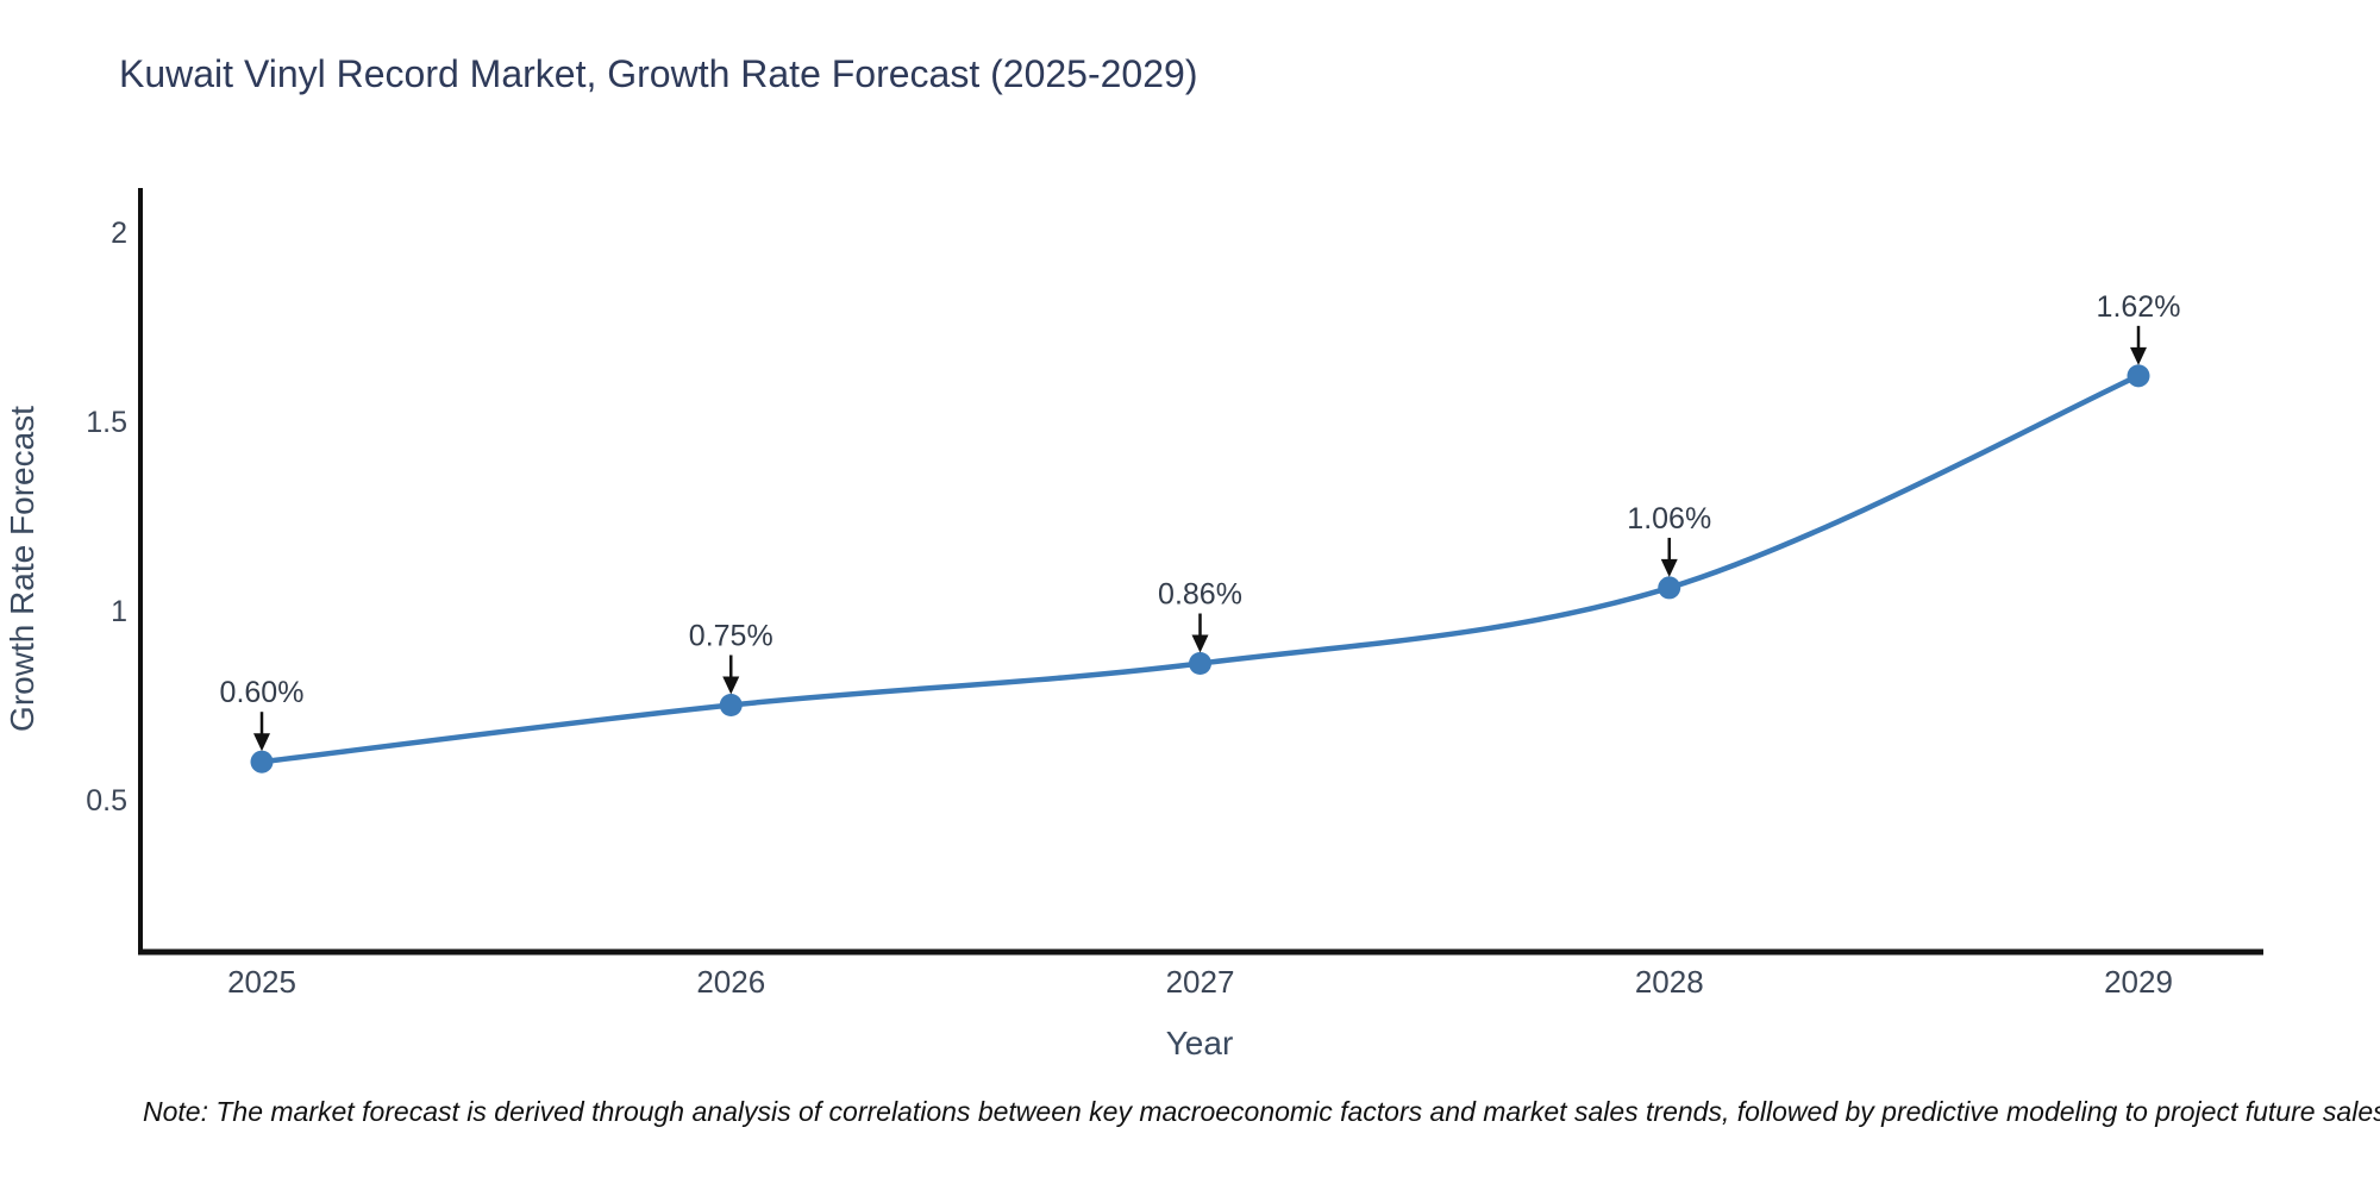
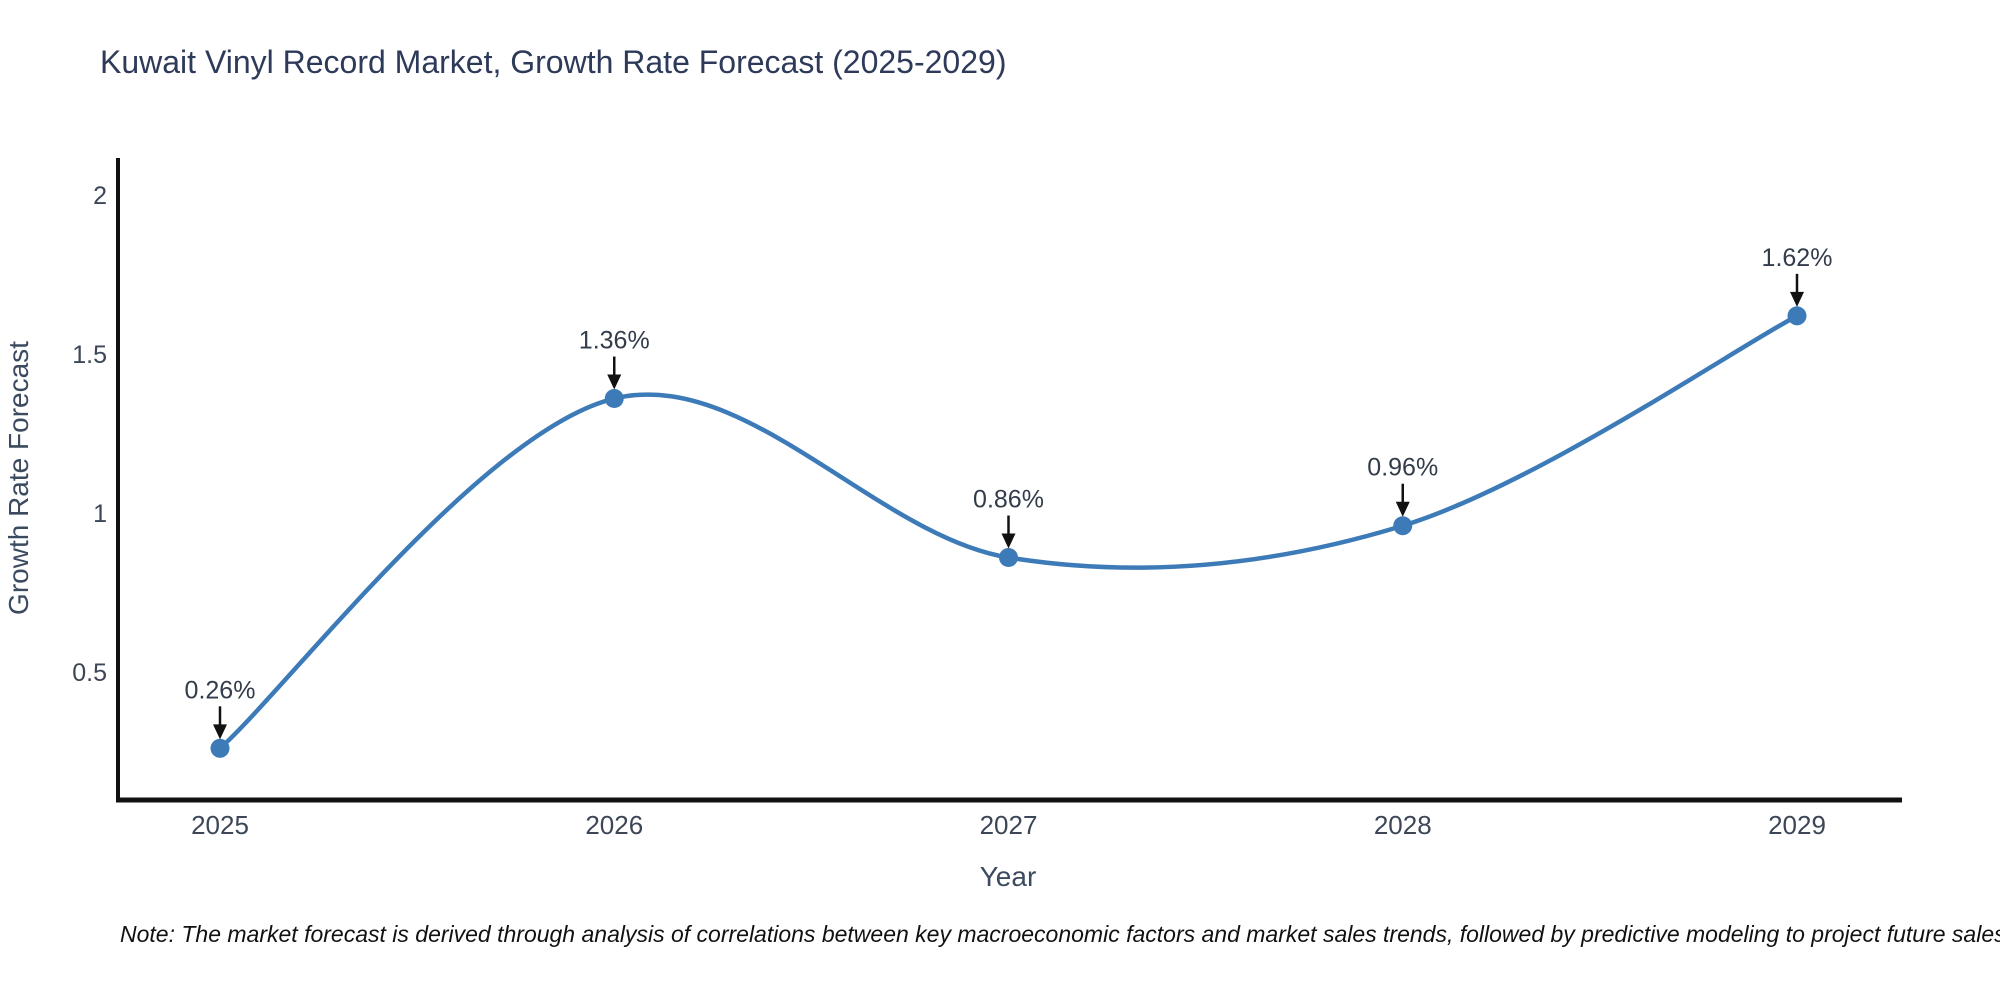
2025: 0.60% -> 0.26%
2026: 0.75% -> 1.36%
2028: 1.06% -> 0.96%
